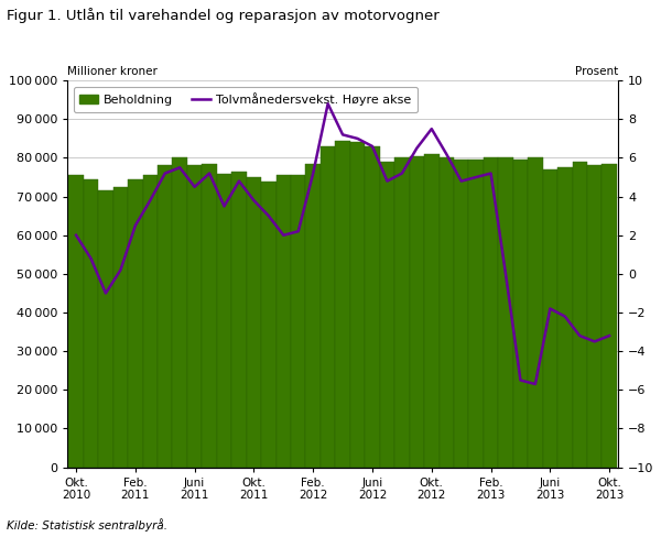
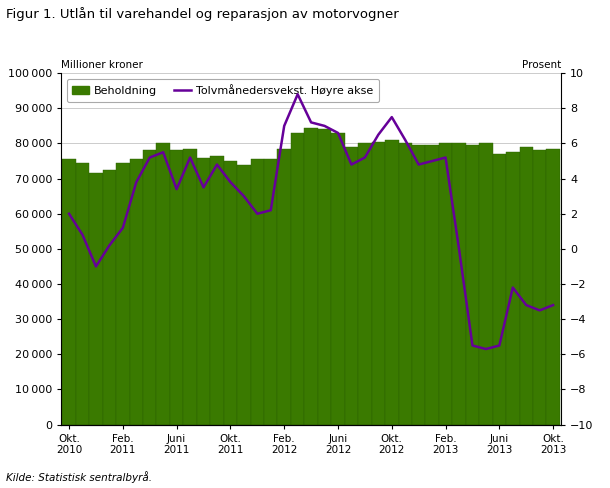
Tolvmånedersvekst. Høyre akse/Feb. 2011: 2.5 -> 1.2
Tolvmånedersvekst. Høyre akse/Juni 2011: 4.5 -> 3.4
Tolvmånedersvekst. Høyre akse/Feb. 2012: 5.2 -> 7.0
Tolvmånedersvekst. Høyre akse/Juni 2013: -1.8 -> -5.5
